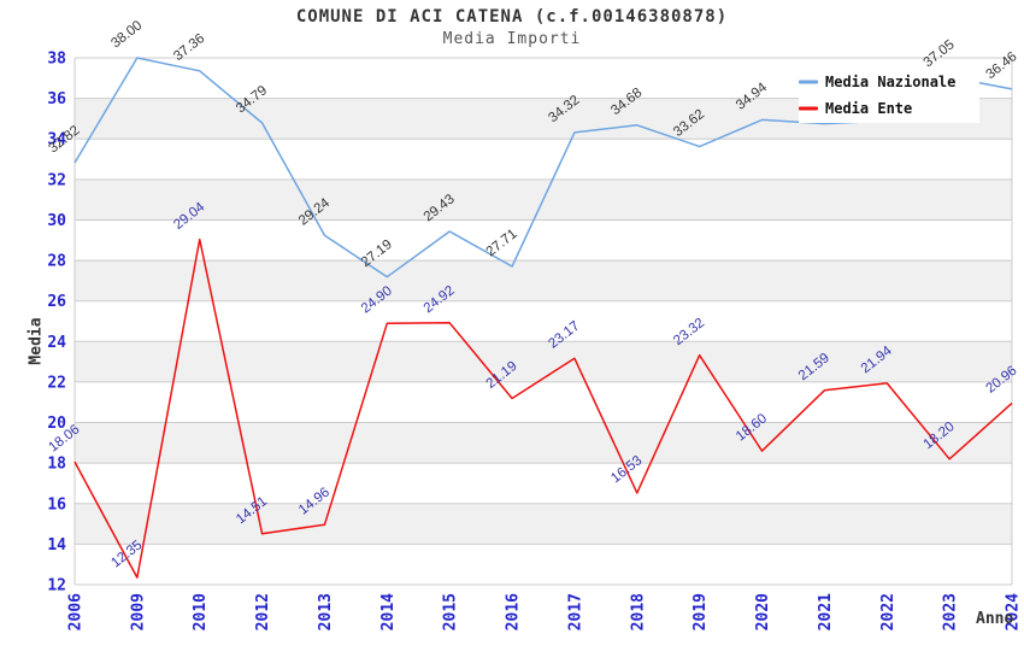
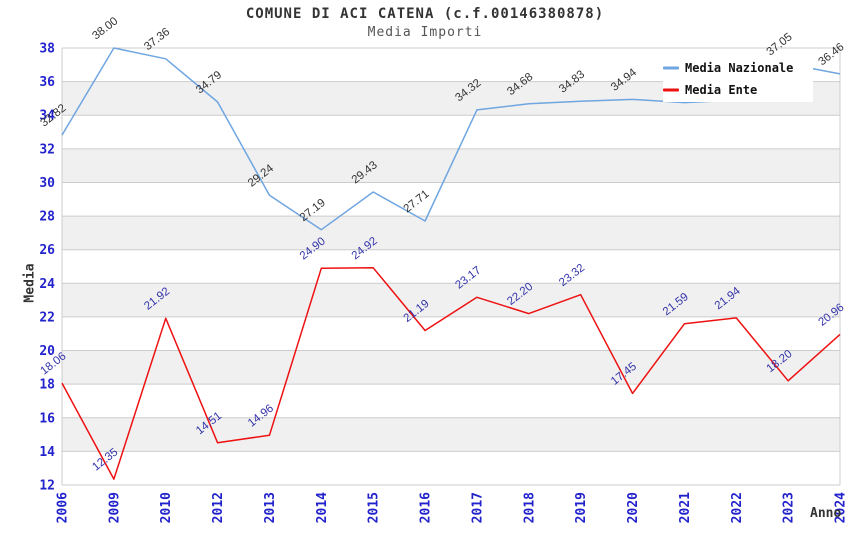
Media Ente/2010: 29.04 -> 21.92
Media Ente/2018: 16.53 -> 22.20
Media Nazionale/2019: 33.62 -> 34.83
Media Ente/2020: 18.60 -> 17.45
